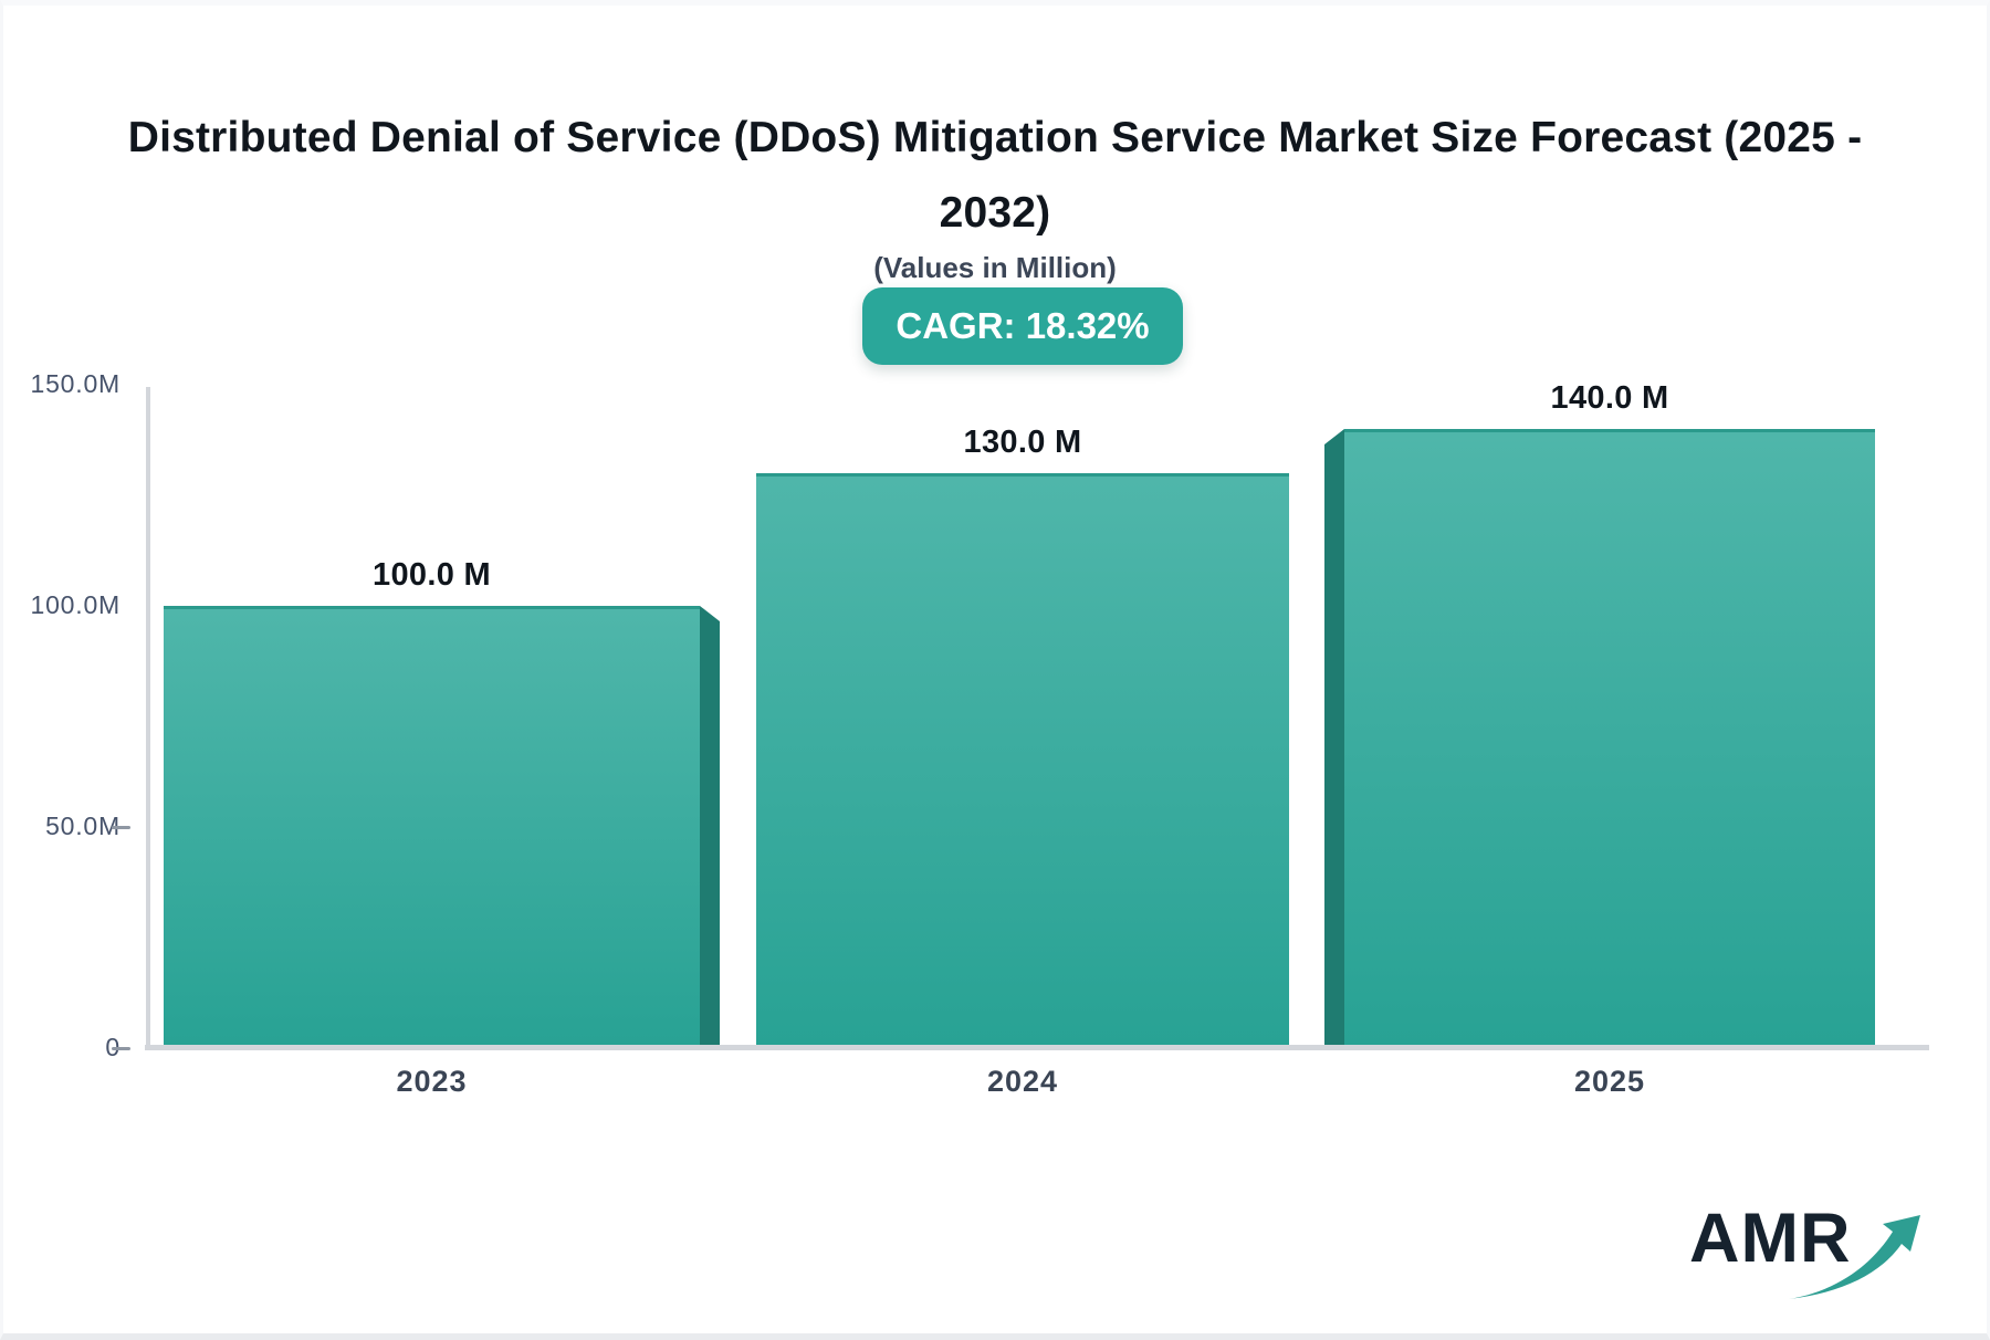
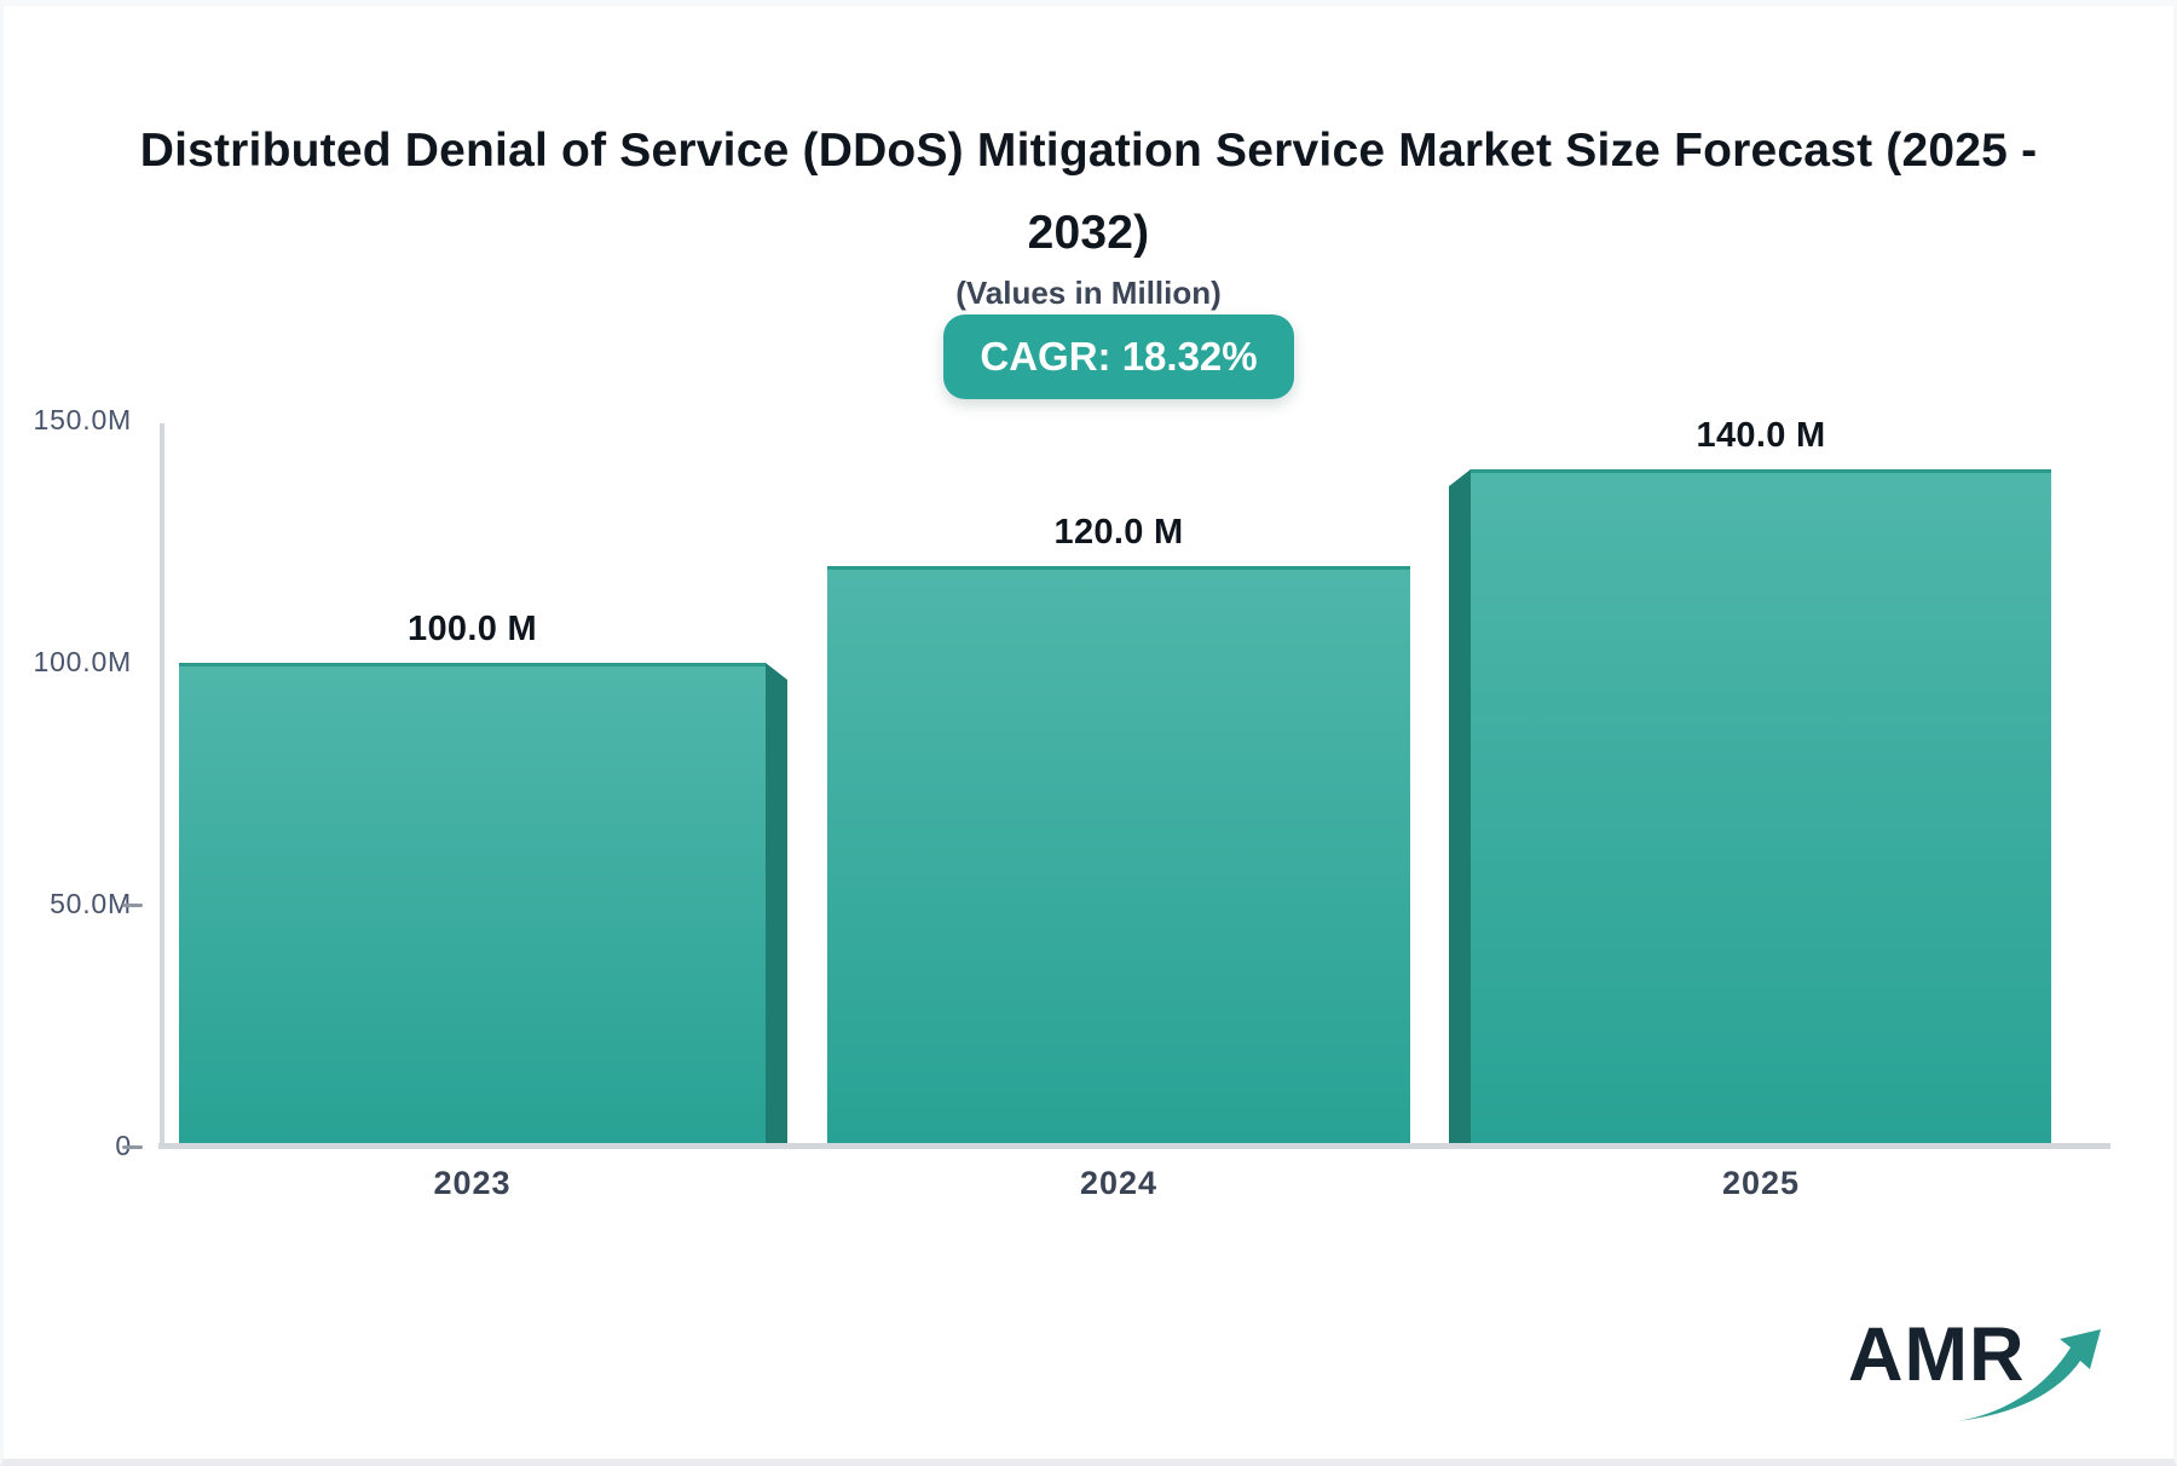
2024: 130.0 -> 120.0
